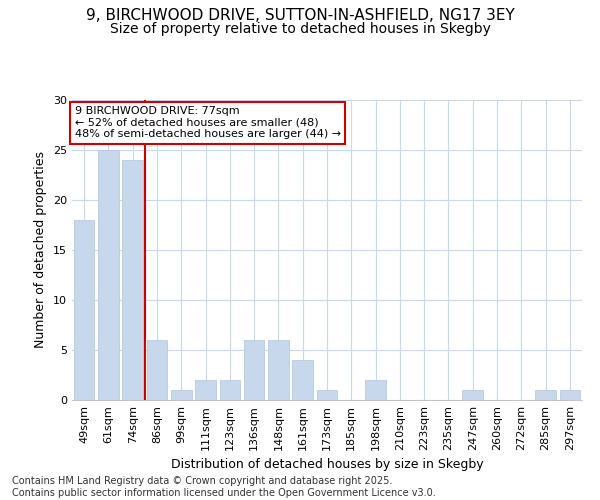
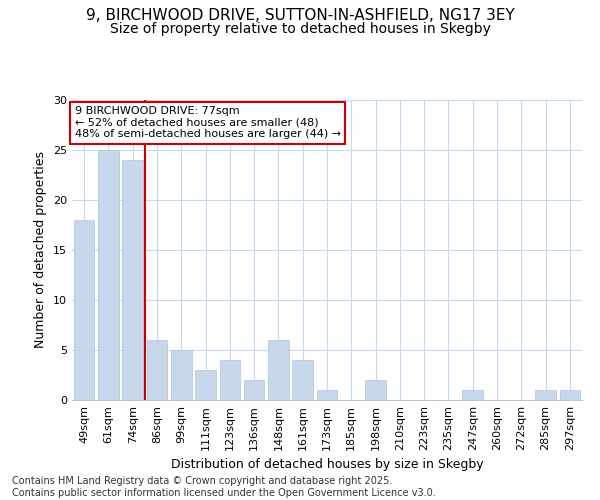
99sqm: 1 -> 5
111sqm: 2 -> 3
123sqm: 2 -> 4
136sqm: 6 -> 2
